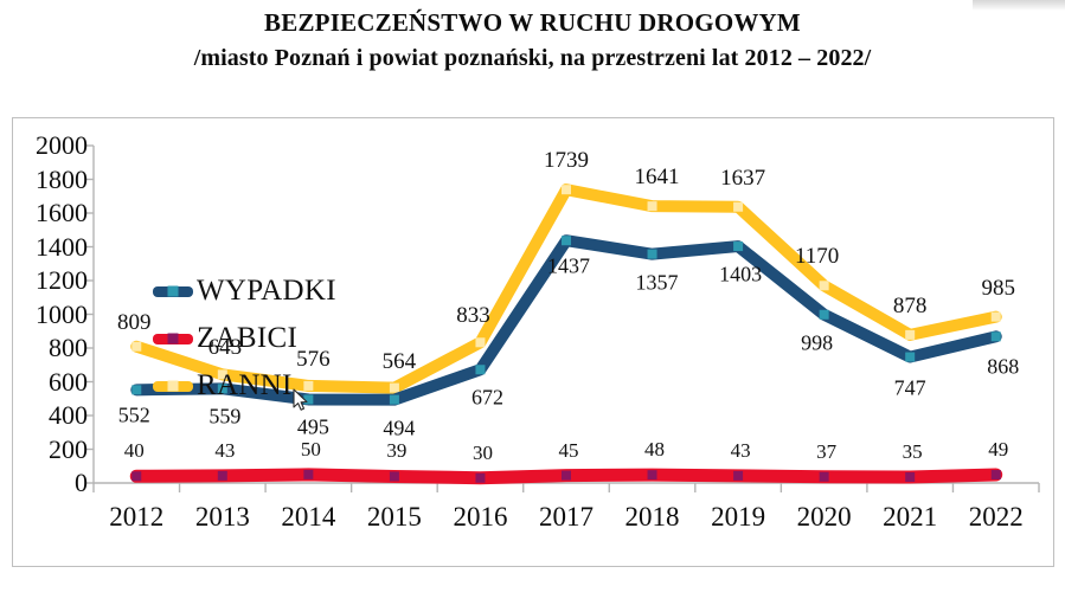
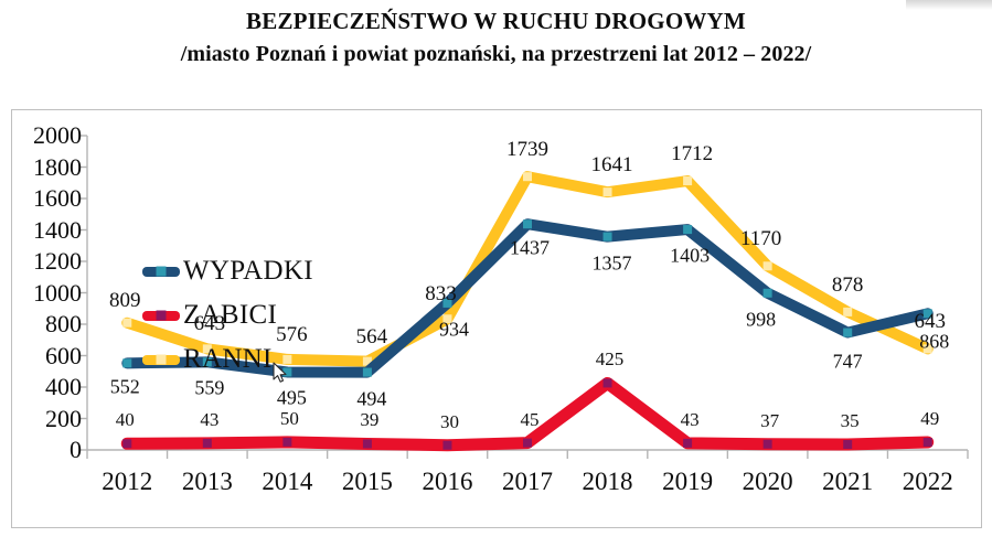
WYPADKI/2016: 672 -> 934
ZABICI/2018: 48 -> 425
RANNI/2019: 1637 -> 1712
RANNI/2022: 985 -> 643
